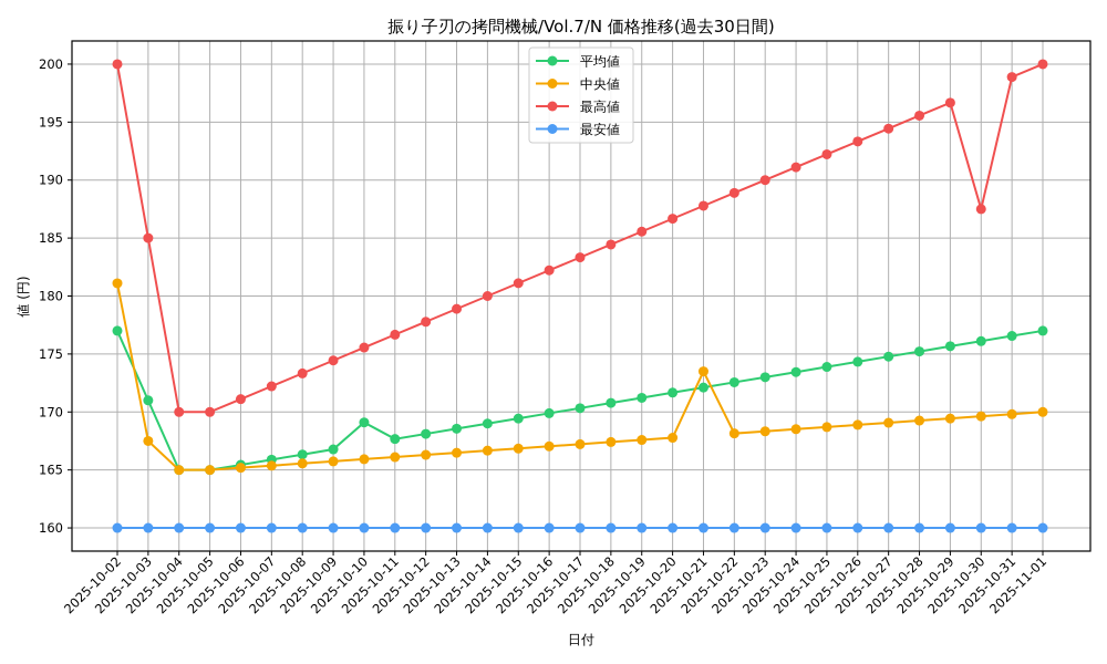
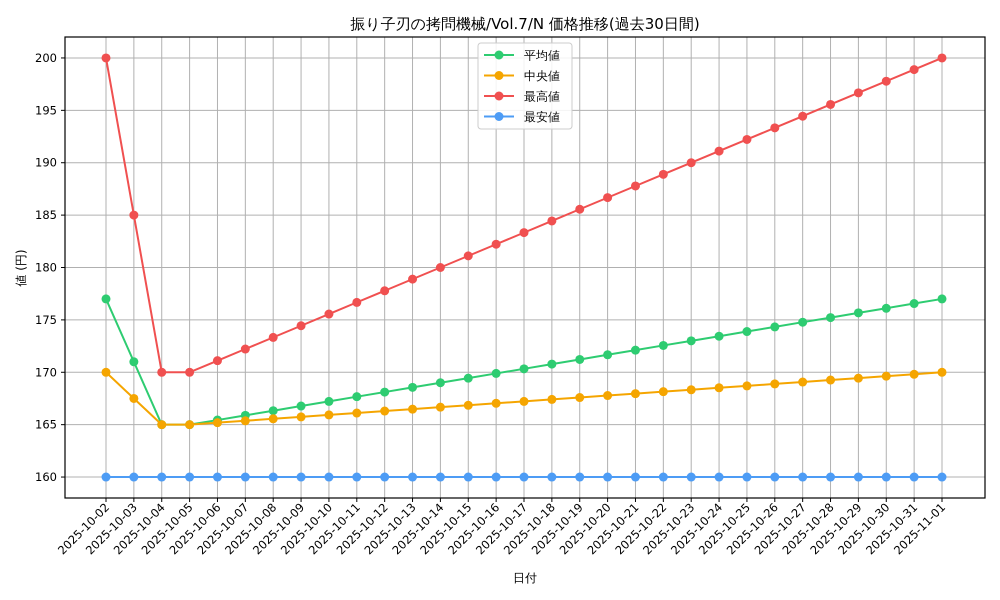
中央値/2025-10-02: 181.1 -> 170.0
平均値/2025-10-10: 169.1 -> 167.2
中央値/2025-10-21: 173.5 -> 168.0
最高値/2025-10-30: 187.5 -> 197.8
